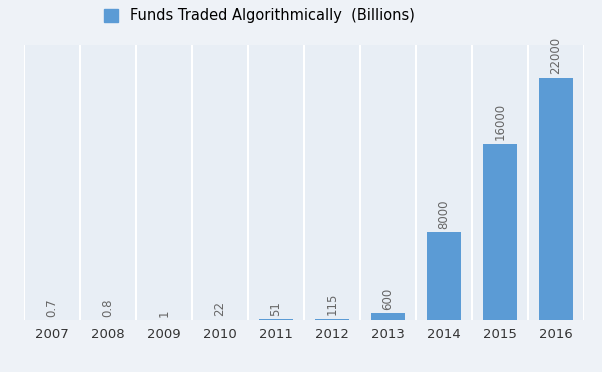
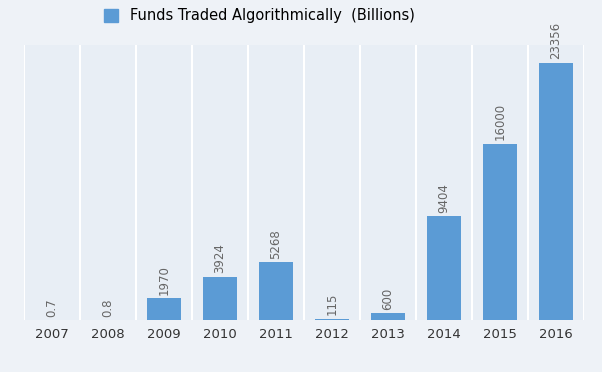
2009: 1 -> 1970
2010: 22 -> 3924
2011: 51 -> 5268
2014: 8000 -> 9404
2016: 22000 -> 23356
